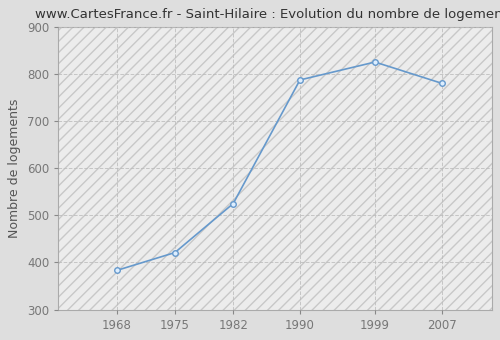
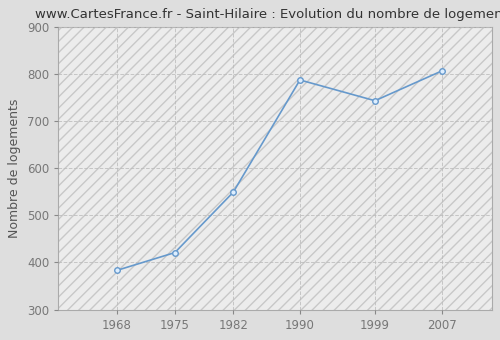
1982: 525 -> 549
1999: 825 -> 743
2007: 780 -> 806
